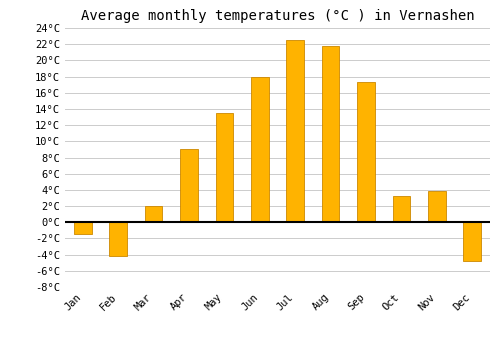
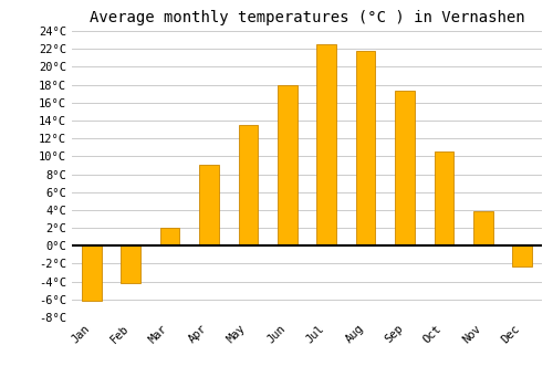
Jan: -1.4°C -> -6.2°C
Oct: 3.2°C -> 10.5°C
Dec: -4.8°C -> -2.3°C
